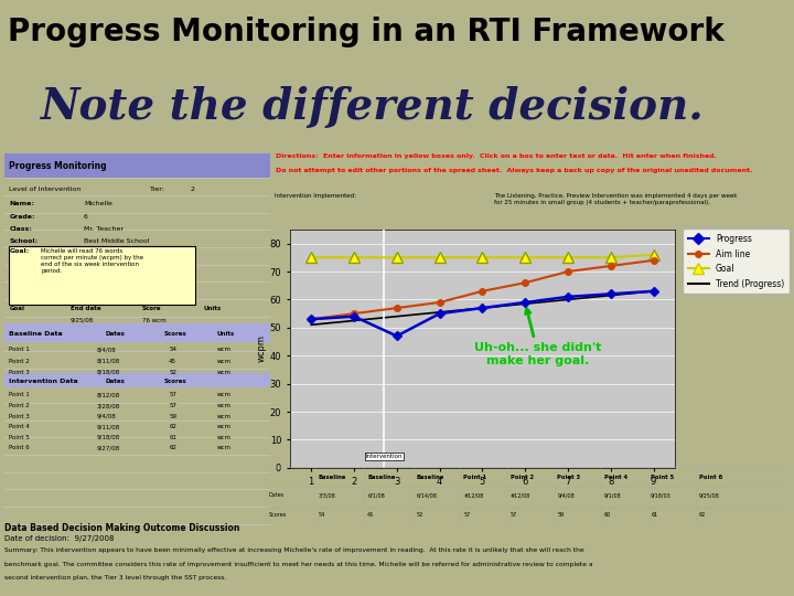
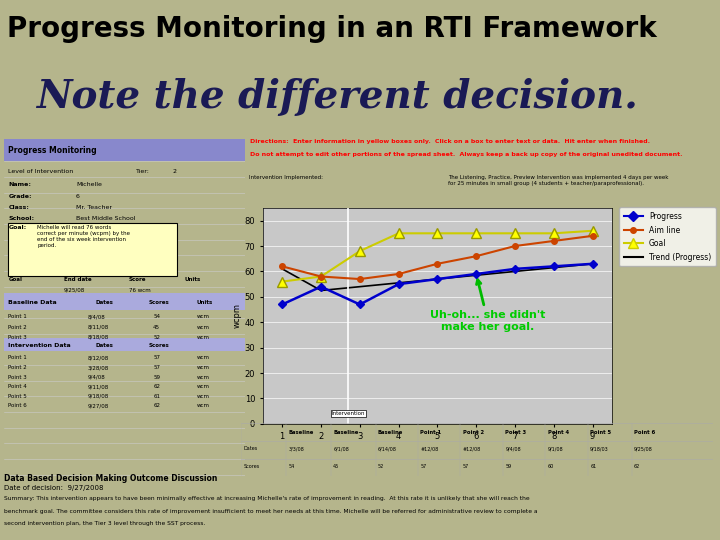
Progress/1: 53 -> 47
Aim line/1: 53 -> 62
Goal/1: 75 -> 56
Trend (Progress)/1: 51.0 -> 61.0
Aim line/2: 55 -> 58
Goal/2: 75 -> 58
Goal/3: 75 -> 68
